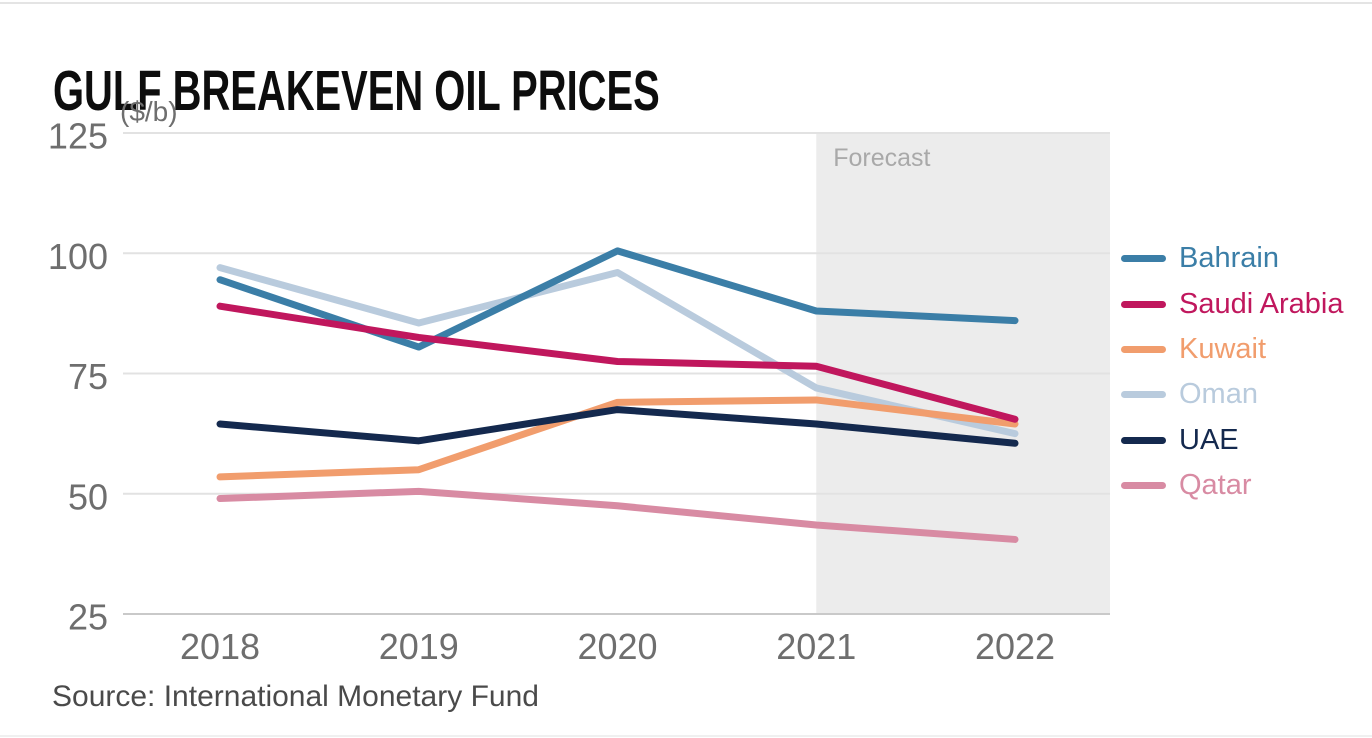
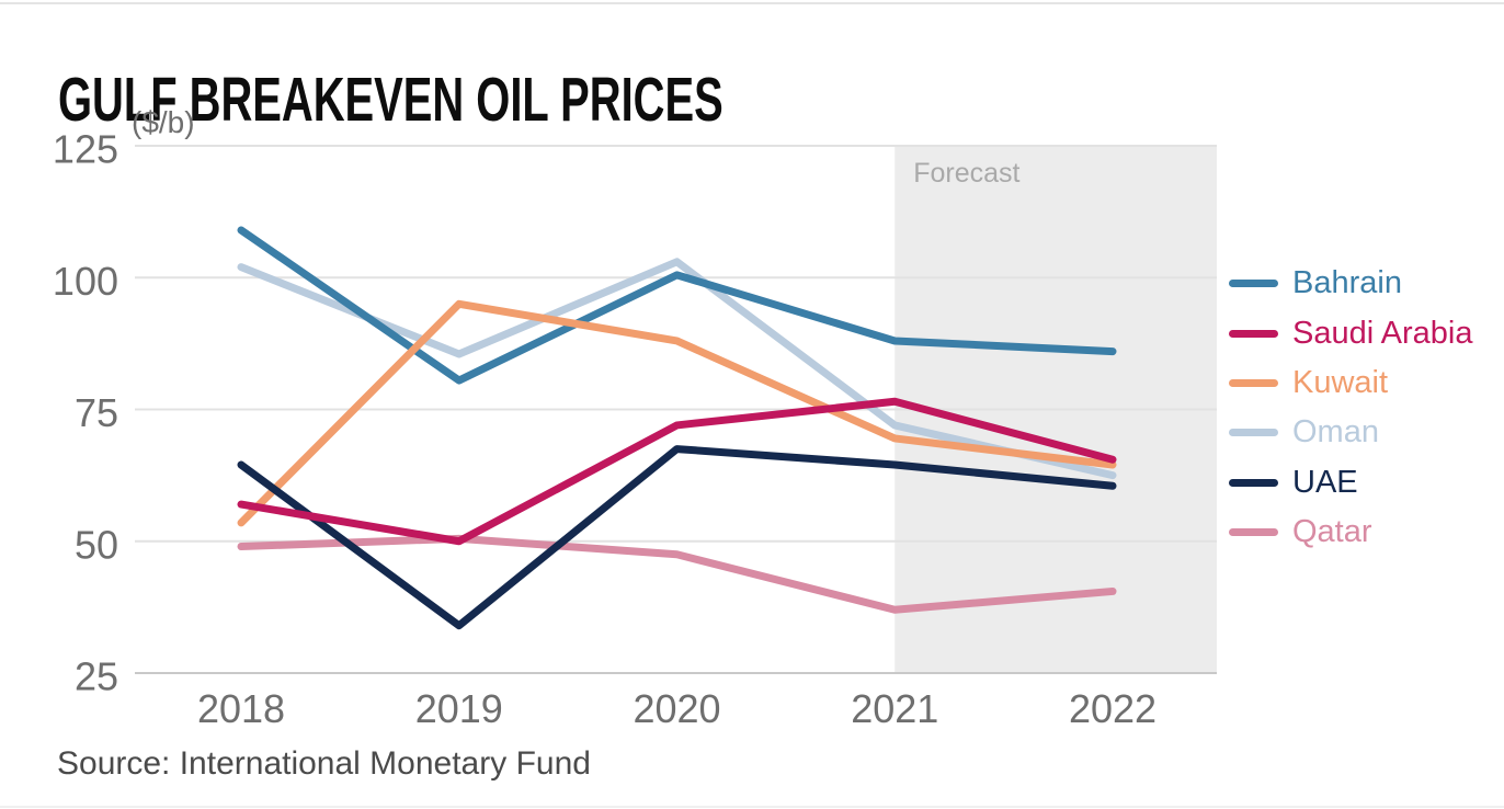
Bahrain/2018: 94 -> 109
Saudi Arabia/2018: 89 -> 57
Oman/2018: 97 -> 102
Saudi Arabia/2019: 82 -> 50
Kuwait/2019: 55 -> 95
UAE/2019: 61 -> 34
Saudi Arabia/2020: 78 -> 72
Kuwait/2020: 69 -> 88
Oman/2020: 96 -> 103
Qatar/2021: 44 -> 37
